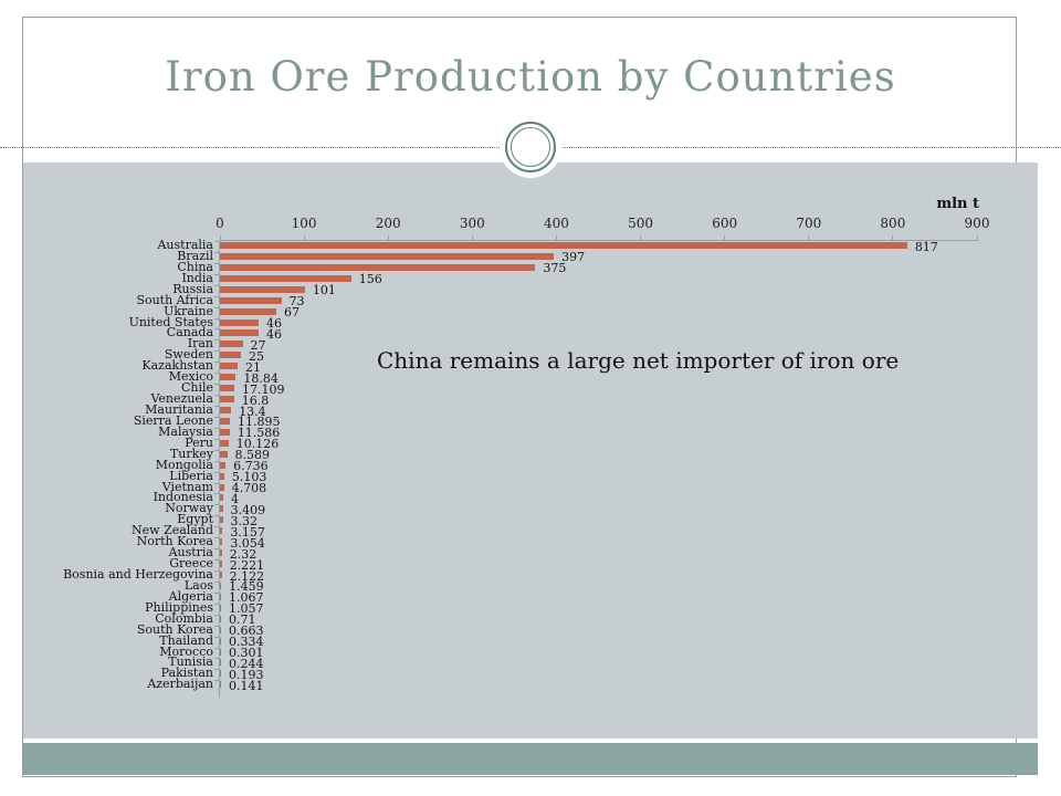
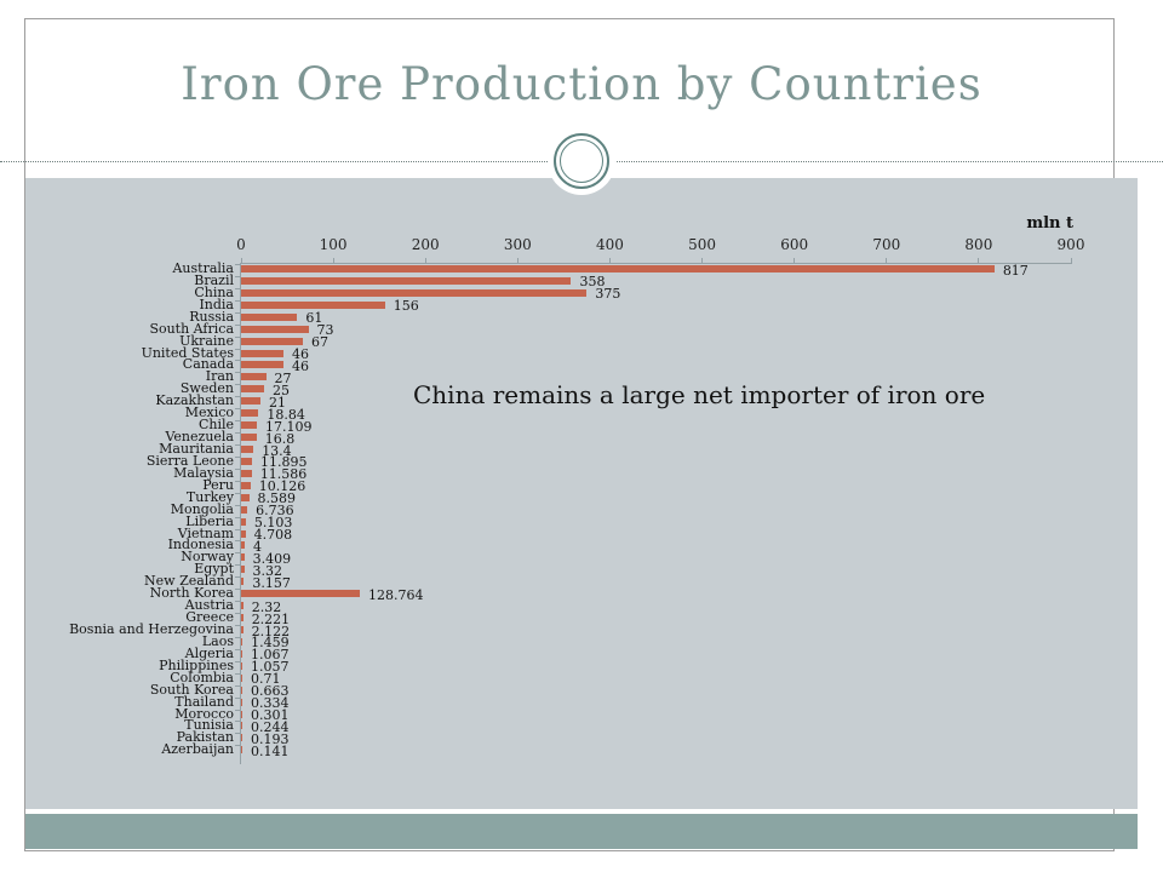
Brazil: 397 -> 358
Russia: 101 -> 61
North Korea: 3.054 -> 128.764
